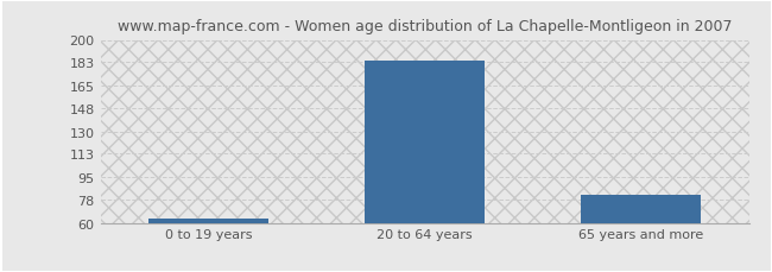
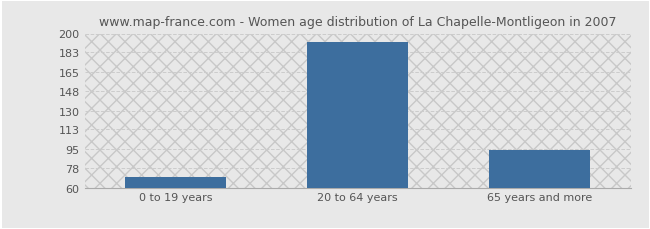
0 to 19 years: 63 -> 70
20 to 64 years: 184 -> 192
65 years and more: 81 -> 94
